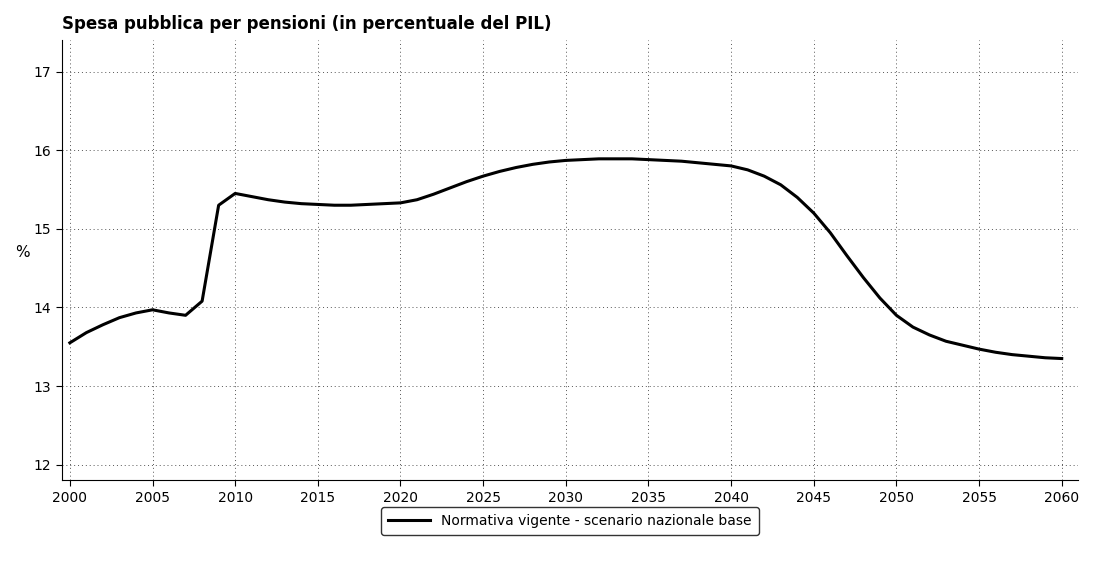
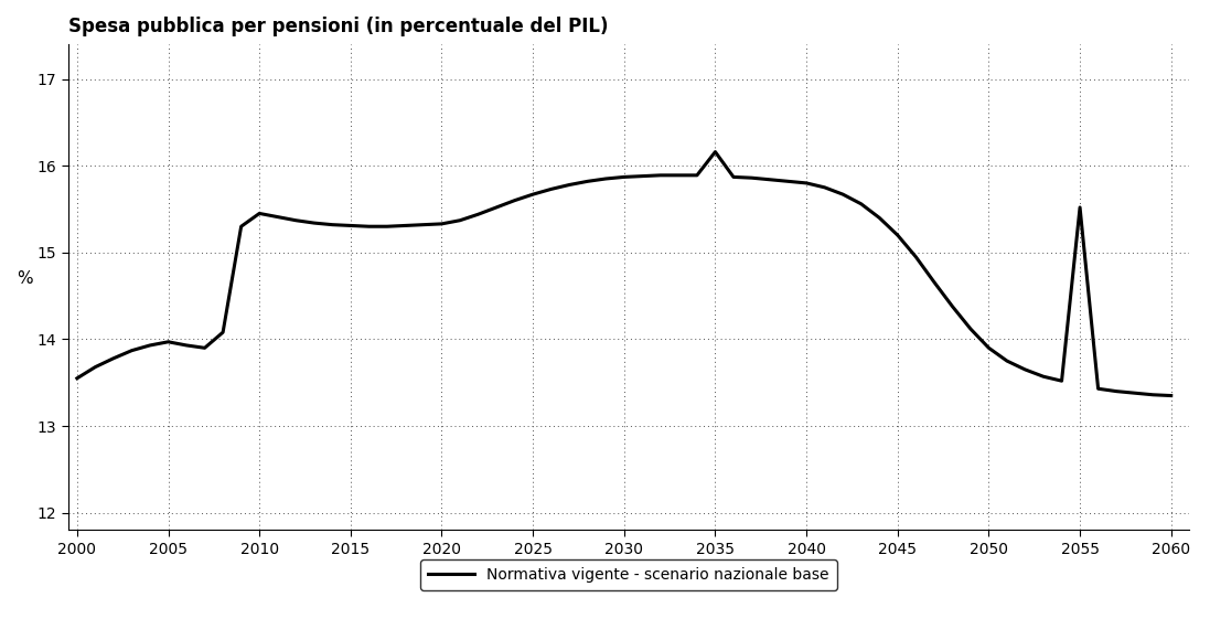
2035: 15.88 -> 16.16
2055: 13.47 -> 15.52
